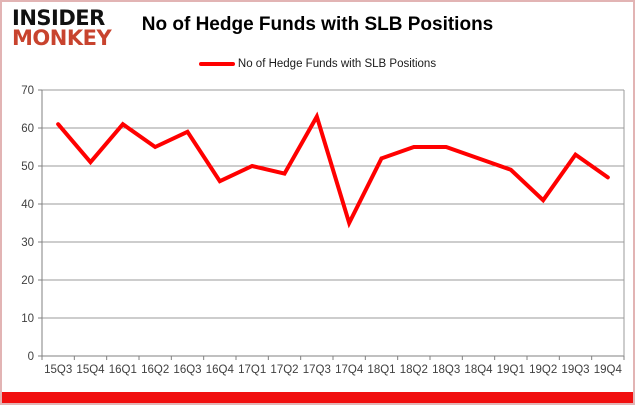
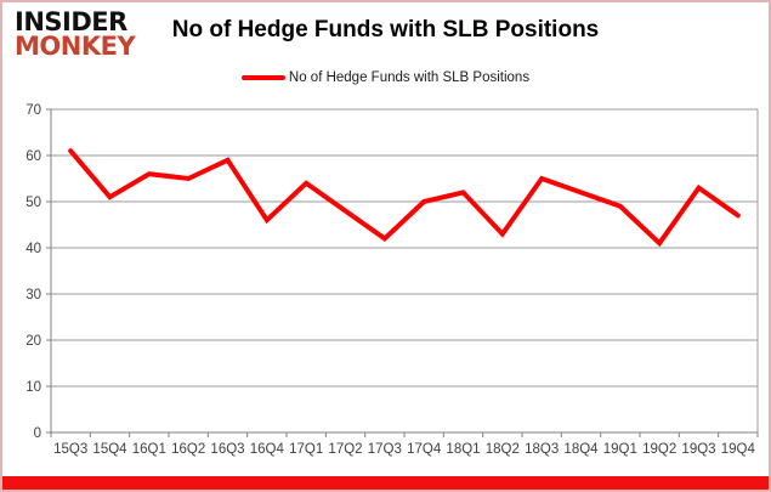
16Q1: 61 -> 56
17Q1: 50 -> 54
17Q3: 63 -> 42
17Q4: 35 -> 50
18Q2: 55 -> 43
